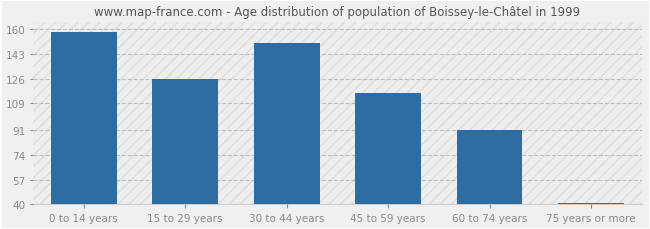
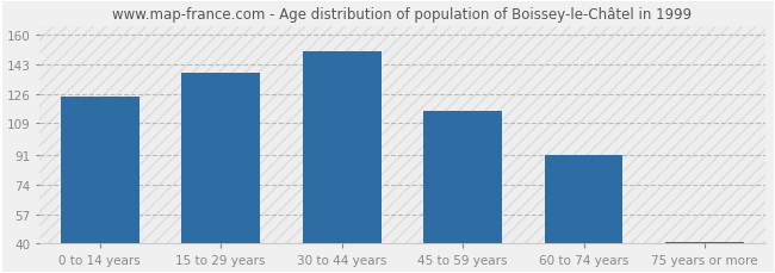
0 to 14 years: 158 -> 124
15 to 29 years: 126 -> 138
